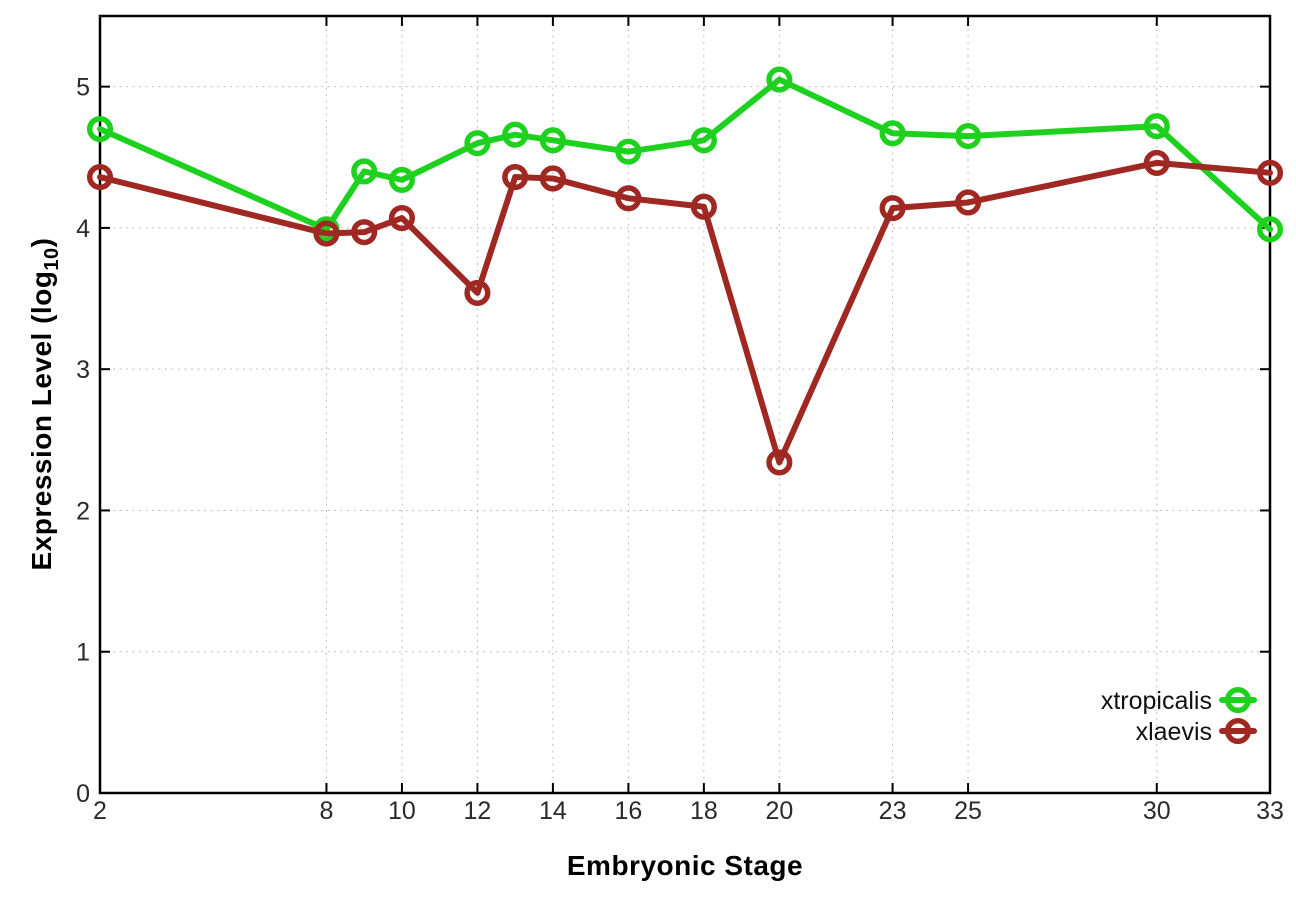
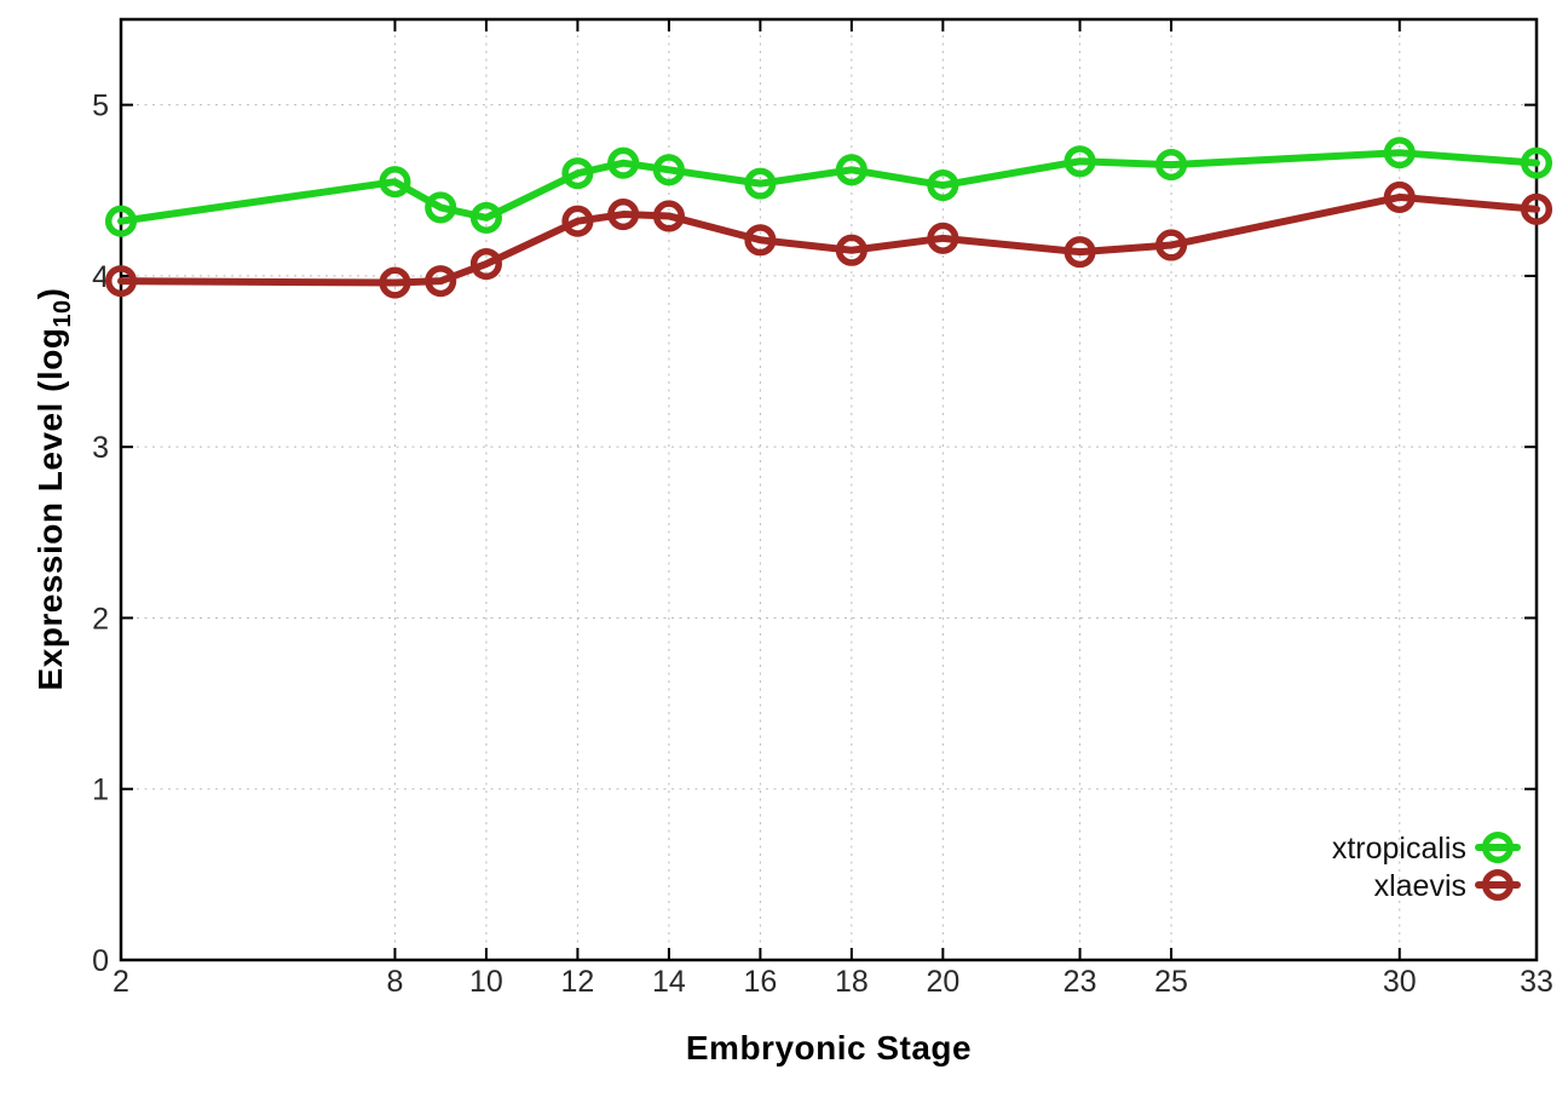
xtropicalis/2: 4.70 -> 4.32
xlaevis/2: 4.36 -> 3.97
xtropicalis/8: 3.99 -> 4.55
xlaevis/12: 3.54 -> 4.32
xtropicalis/20: 5.05 -> 4.53
xlaevis/20: 2.34 -> 4.22
xtropicalis/33: 3.99 -> 4.66
